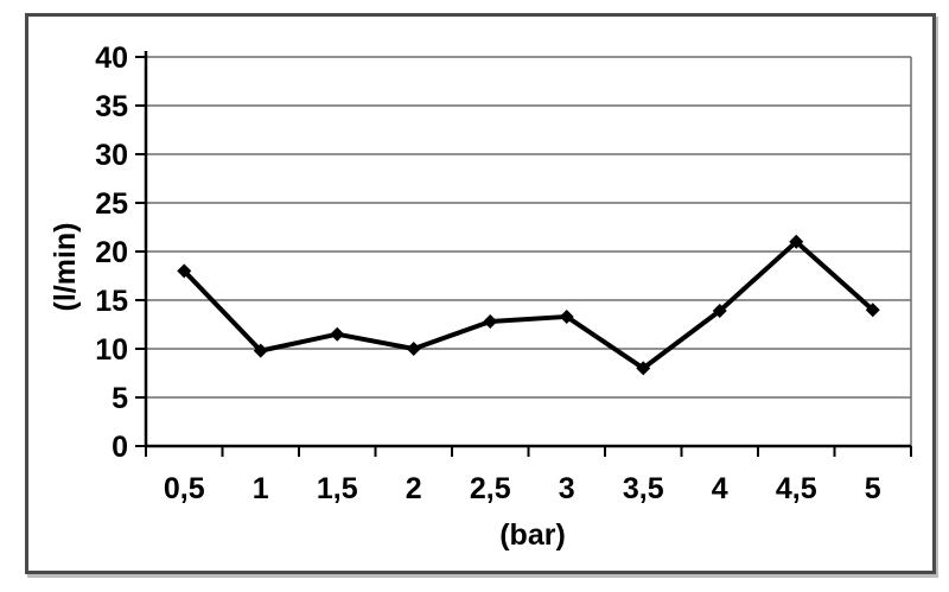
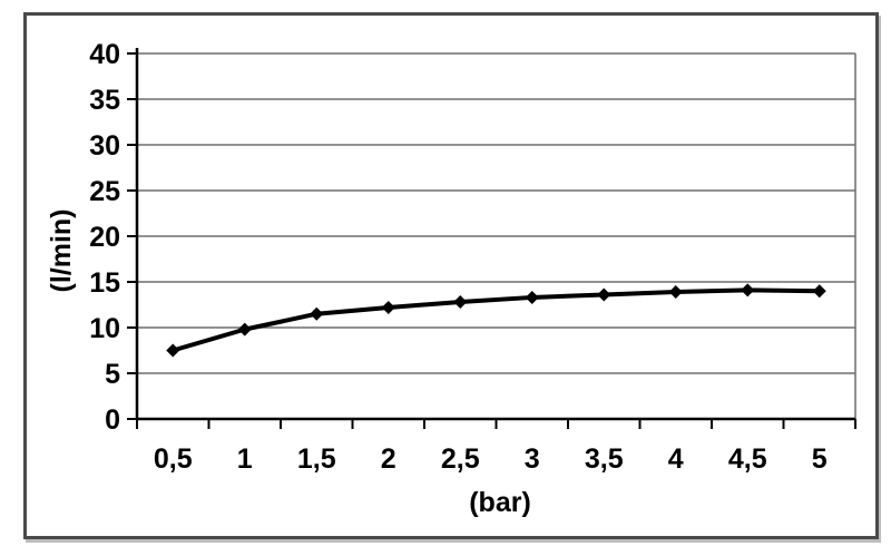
0,5: 18 -> 8
2: 10 -> 12
3,5: 8 -> 14
4,5: 21 -> 14
